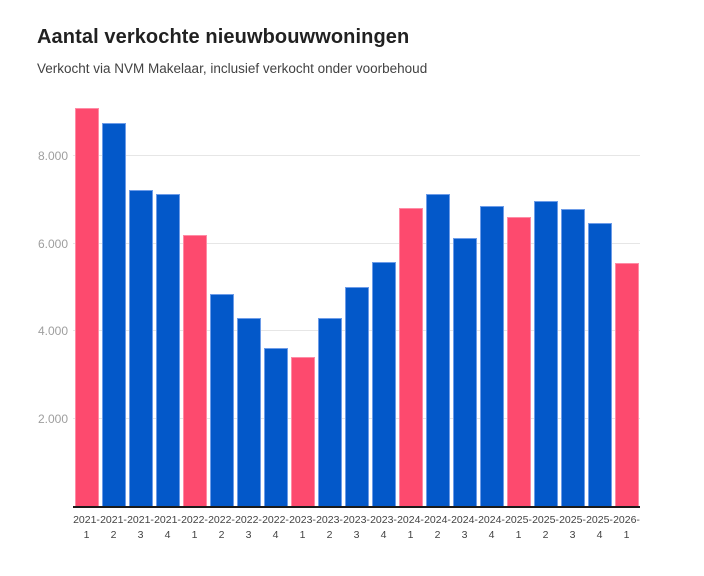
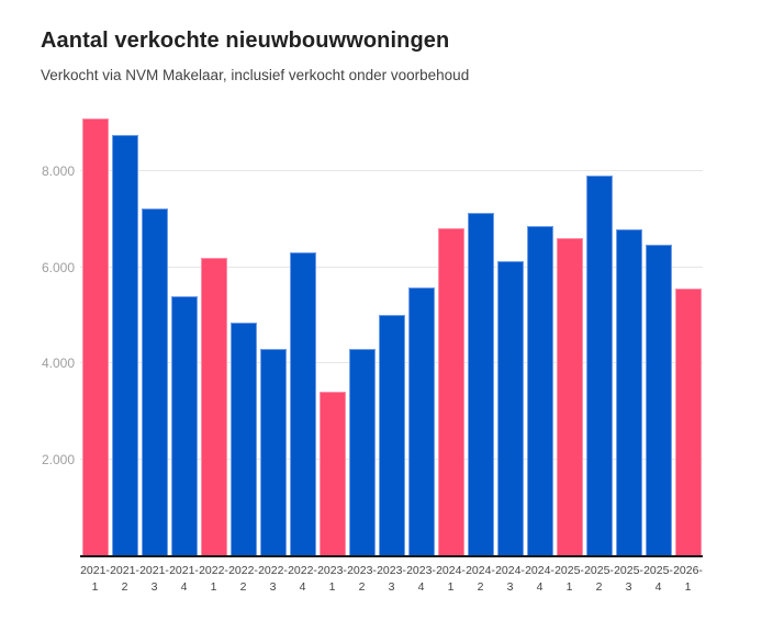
2021-4: 7100 -> 5400
2022-4: 3600 -> 6300
2025-2: 7000 -> 7900
